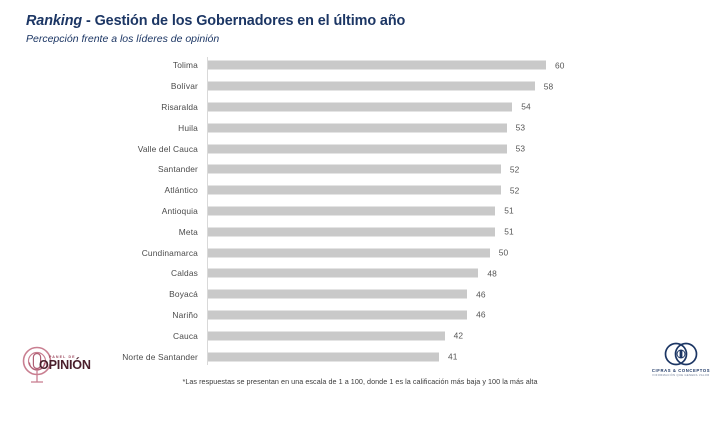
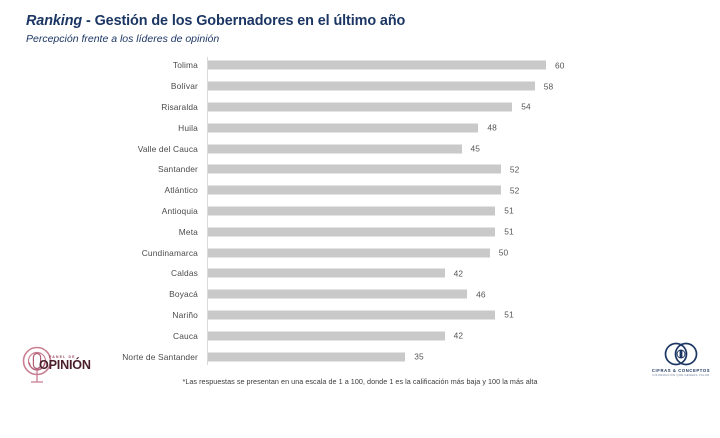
Huila: 53 -> 48
Valle del Cauca: 53 -> 45
Caldas: 48 -> 42
Nariño: 46 -> 51
Norte de Santander: 41 -> 35
